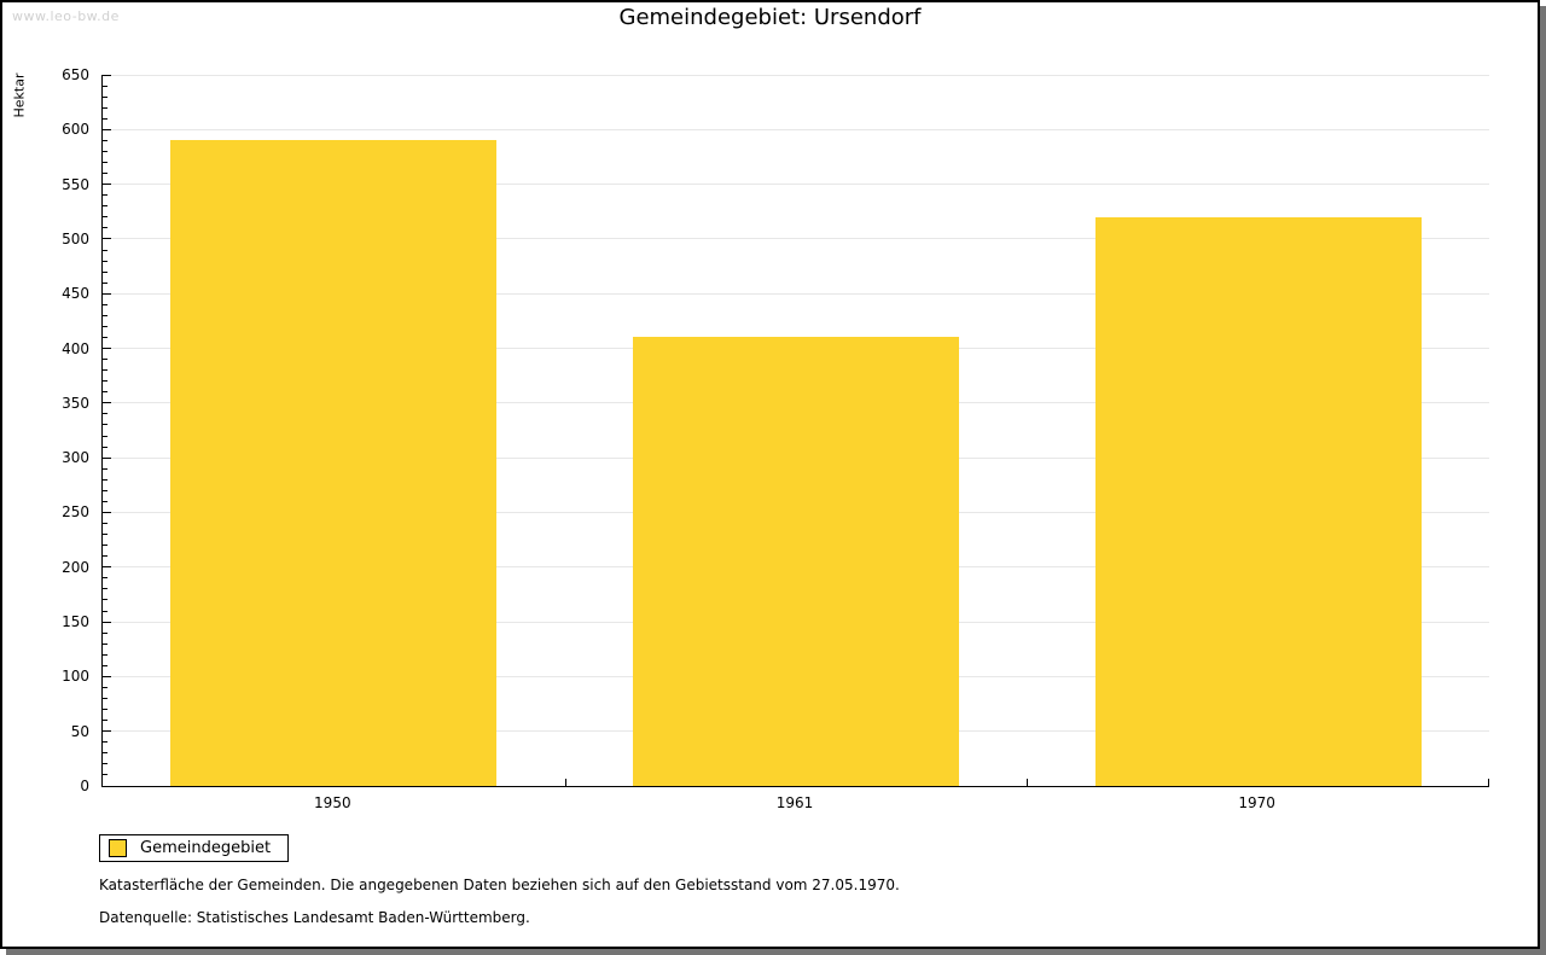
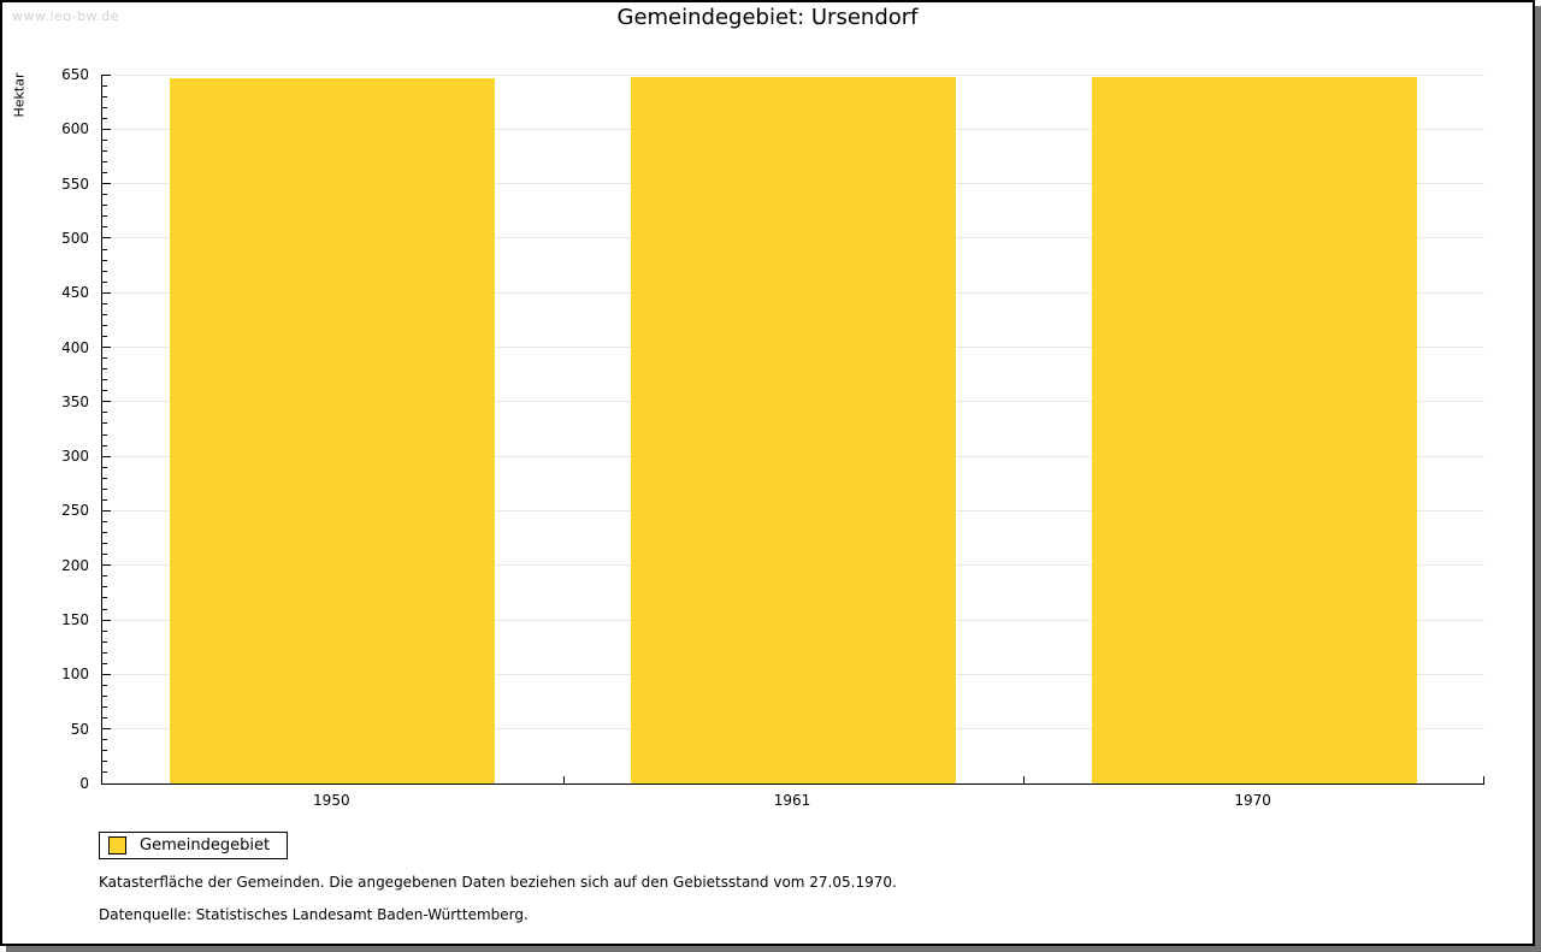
1950: 590 -> 650
1961: 410 -> 650
1970: 520 -> 650
